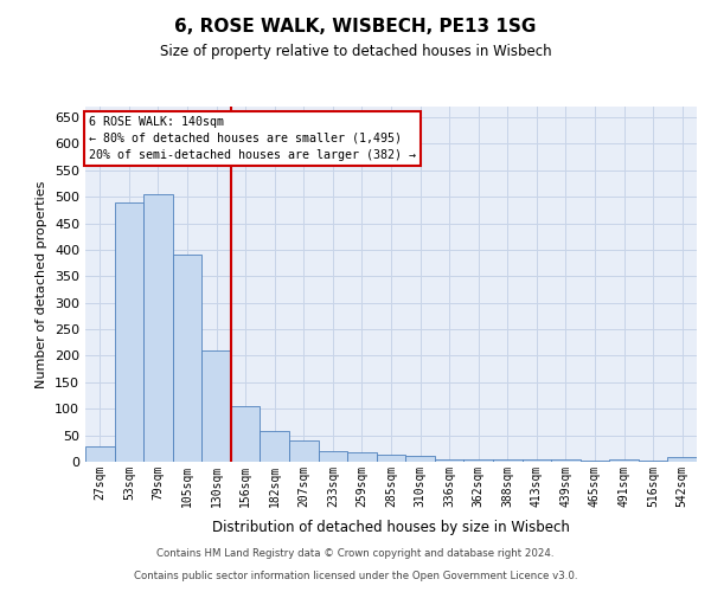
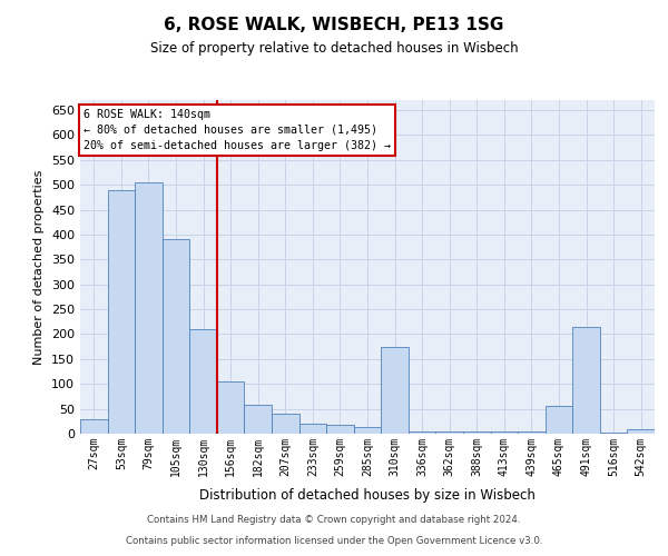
310sqm: 12 -> 175
465sqm: 3 -> 55
491sqm: 5 -> 215
